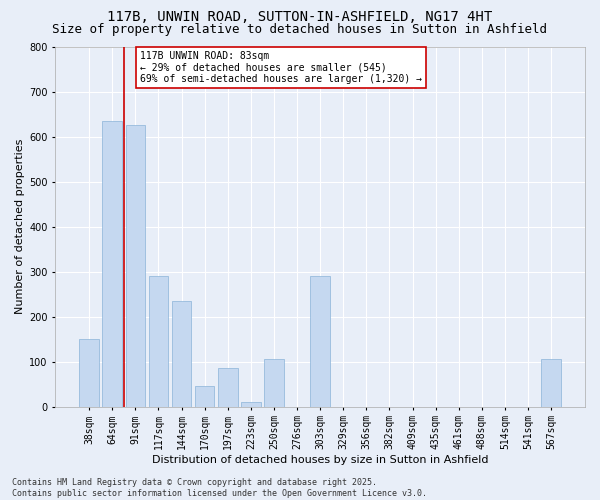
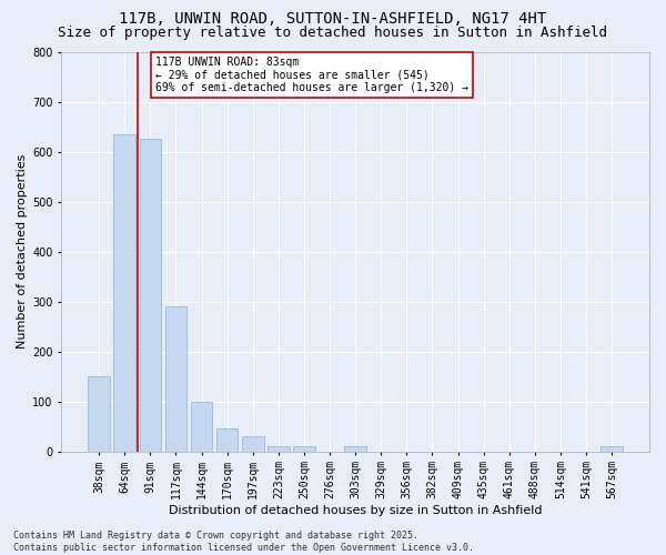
144sqm: 235 -> 100
197sqm: 85 -> 30
250sqm: 105 -> 10
303sqm: 290 -> 10
567sqm: 105 -> 10
